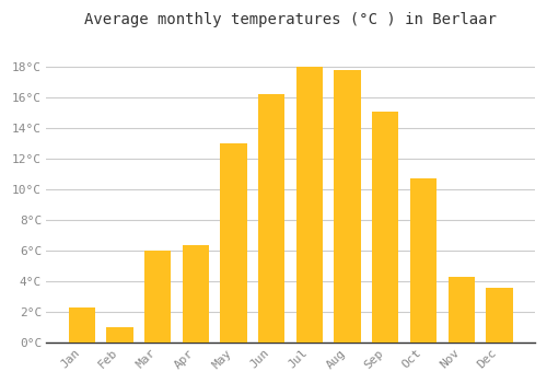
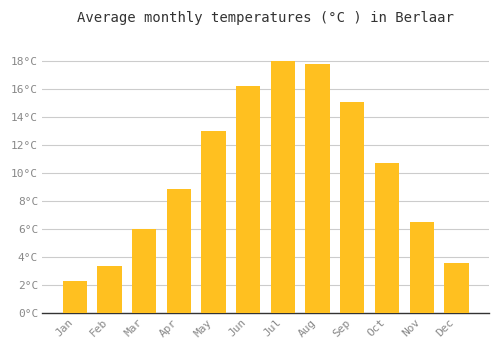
Feb: 1.0°C -> 3.4°C
Apr: 6.4°C -> 8.9°C
Nov: 4.3°C -> 6.5°C
